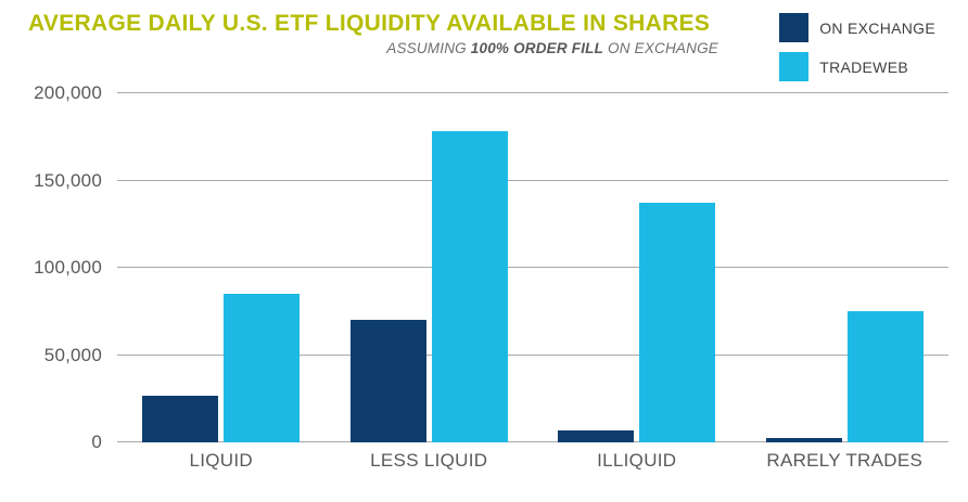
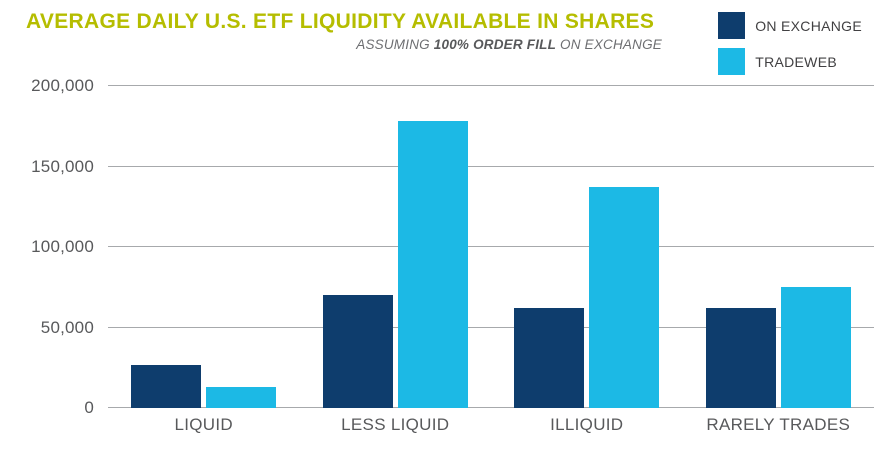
TRADEWEB/LIQUID: 85000 -> 13000
ON EXCHANGE/ILLIQUID: 7000 -> 62000
ON EXCHANGE/RARELY TRADES: 2000 -> 62000
